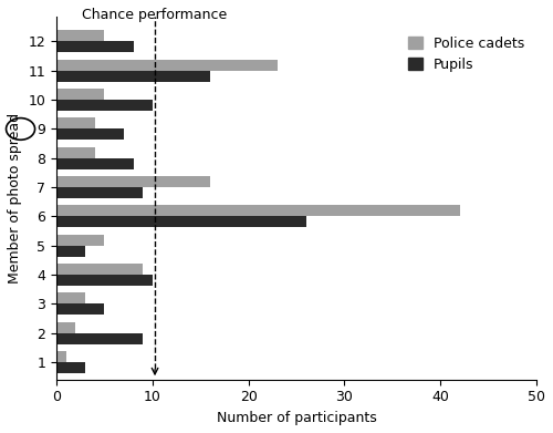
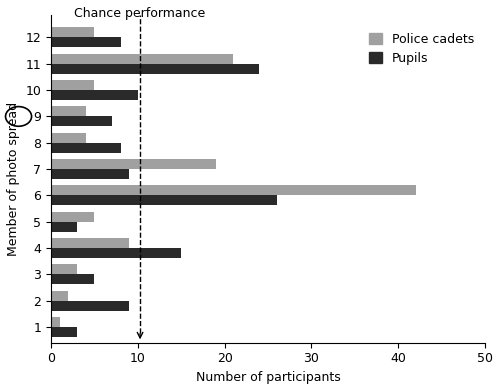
Police cadets/11: 23 -> 21
Pupils/11: 16 -> 24
Police cadets/7: 16 -> 19
Pupils/4: 10 -> 15
